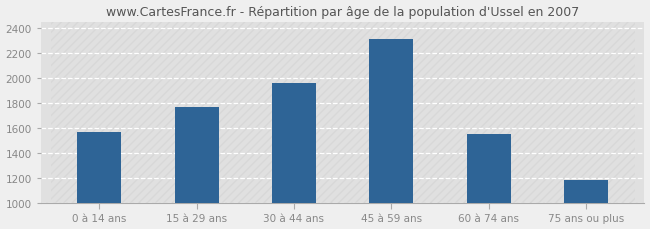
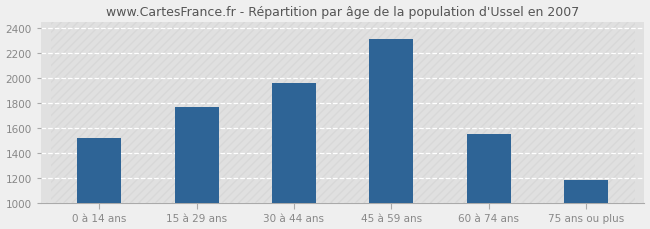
0 à 14 ans: 1560 -> 1520
